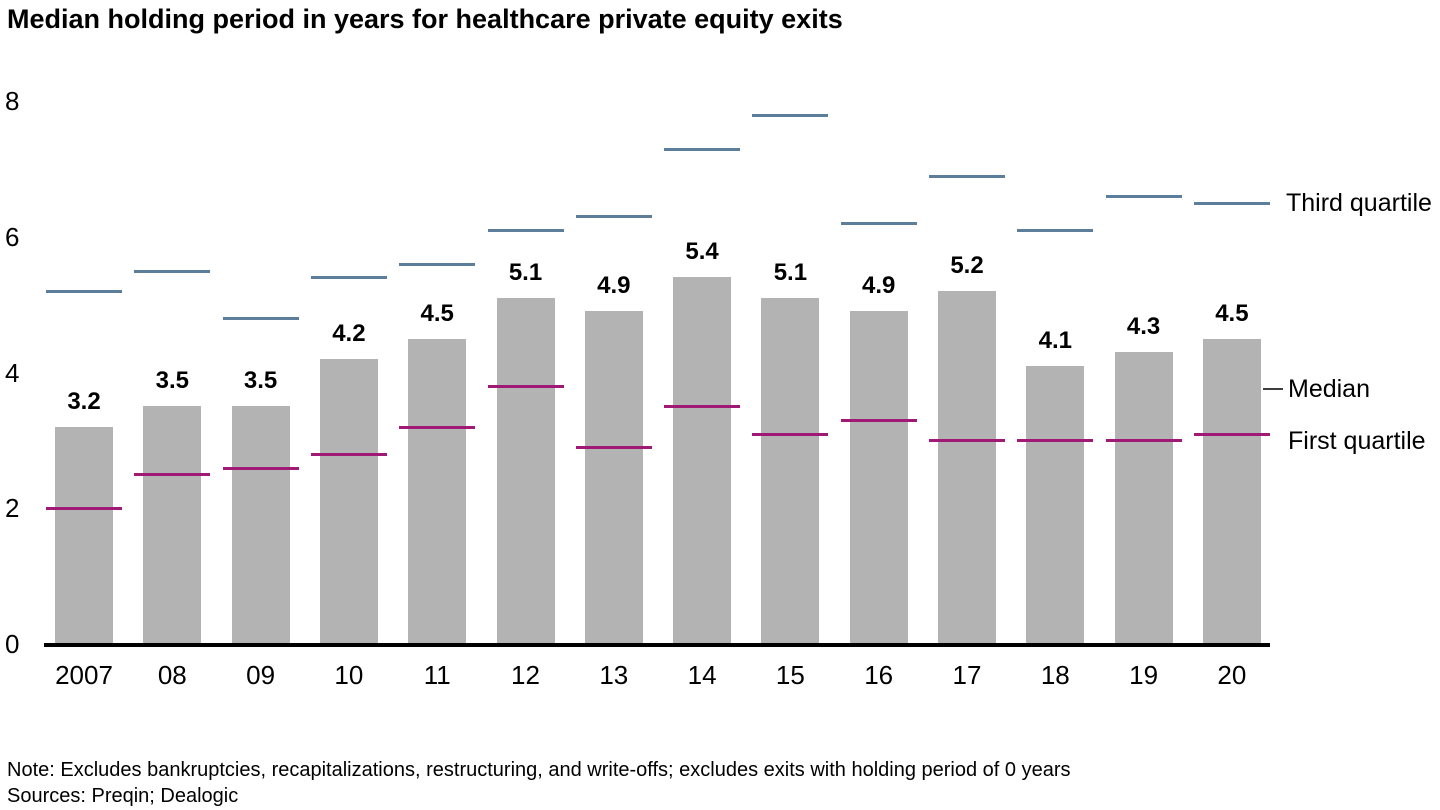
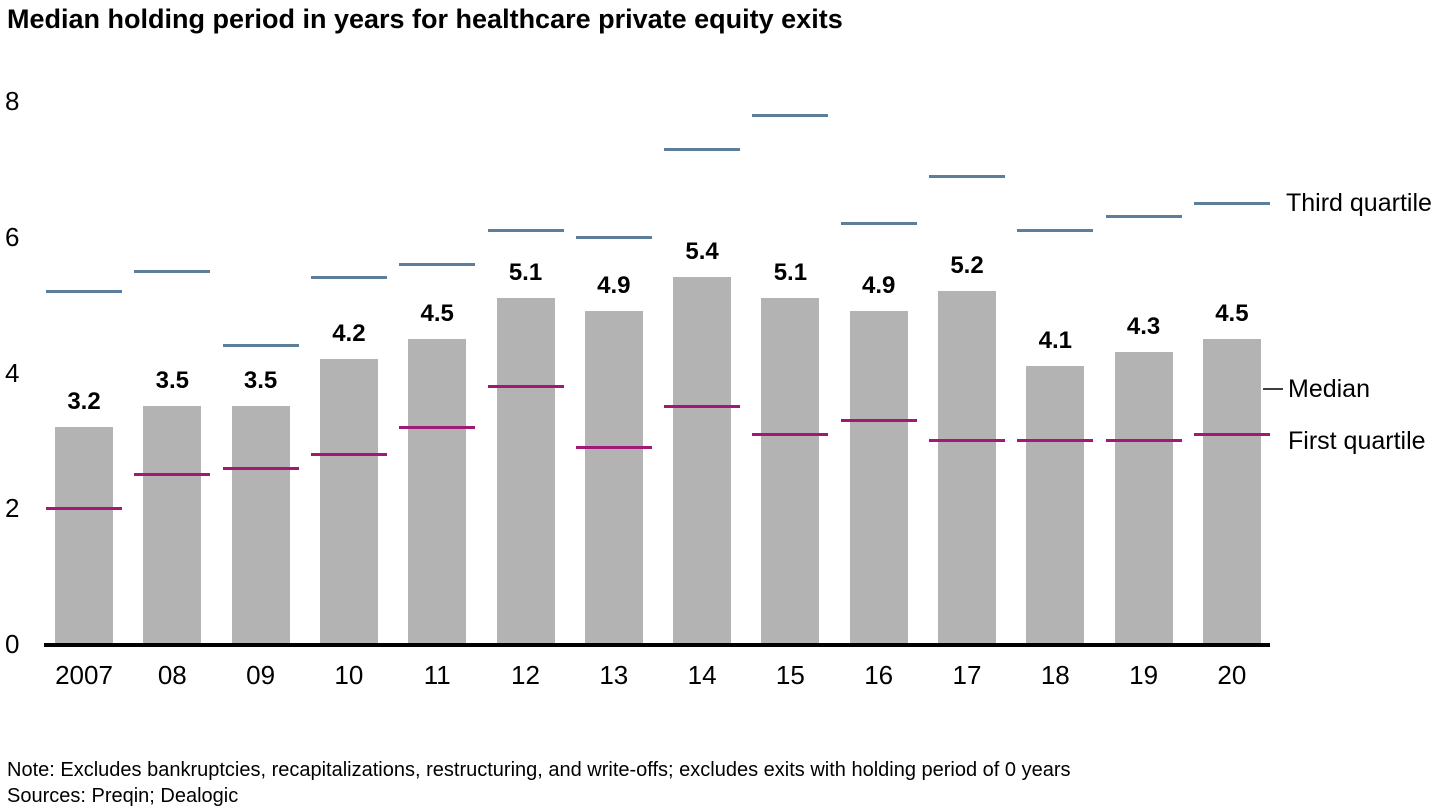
Third quartile/09: 4.8 -> 4.4
Third quartile/13: 6.3 -> 6.0
Third quartile/19: 6.6 -> 6.3
